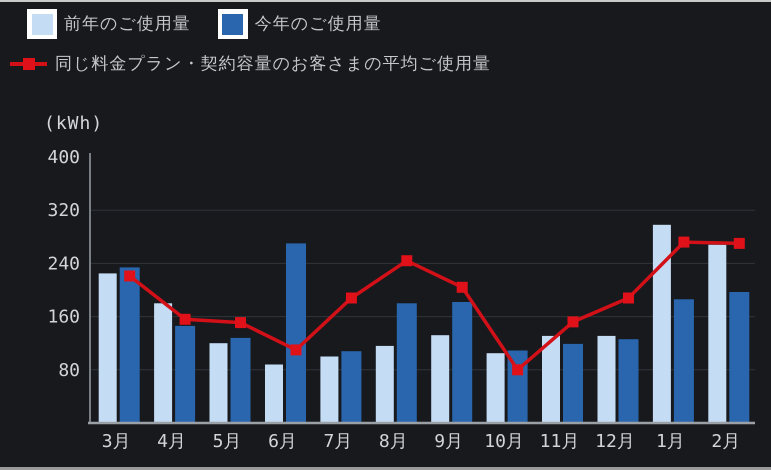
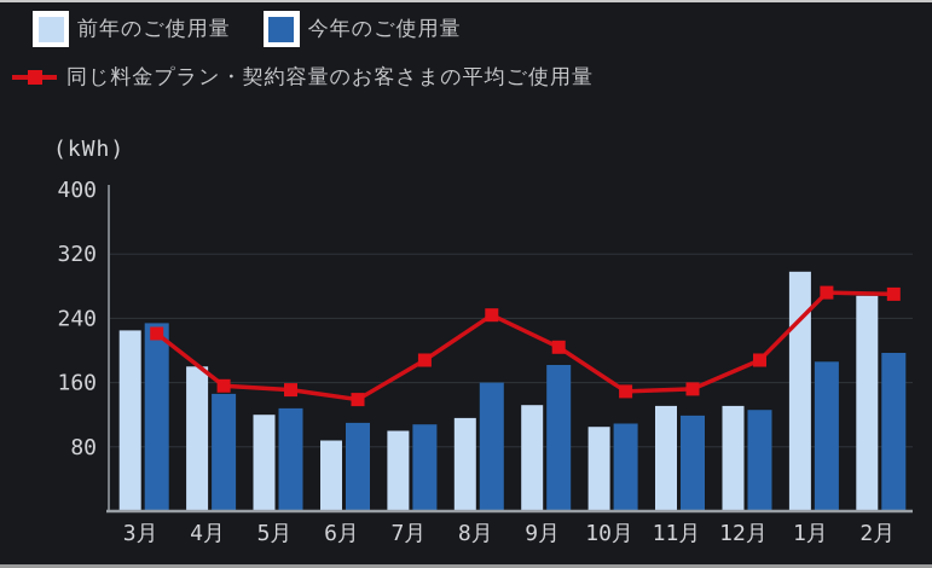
今年のご使用量/6月: 270 -> 110
同じ料金プラン・契約容量のお客さまの平均ご使用量/6月: 110 -> 140
今年のご使用量/8月: 180 -> 160
同じ料金プラン・契約容量のお客さまの平均ご使用量/10月: 80 -> 150
